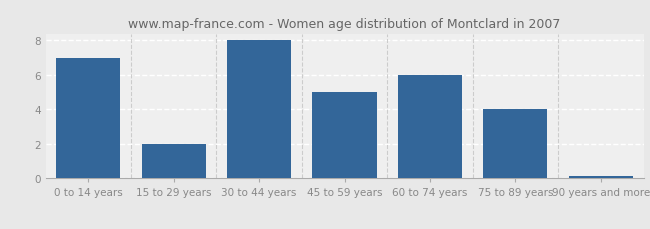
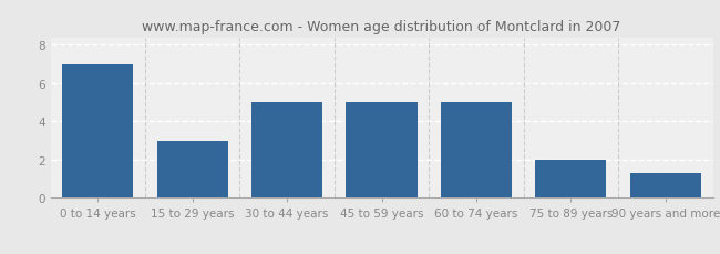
15 to 29 years: 2.0 -> 3.0
30 to 44 years: 8.0 -> 5.0
60 to 74 years: 6.0 -> 5.0
75 to 89 years: 4.0 -> 2.0
90 years and more: 0.1 -> 1.3
